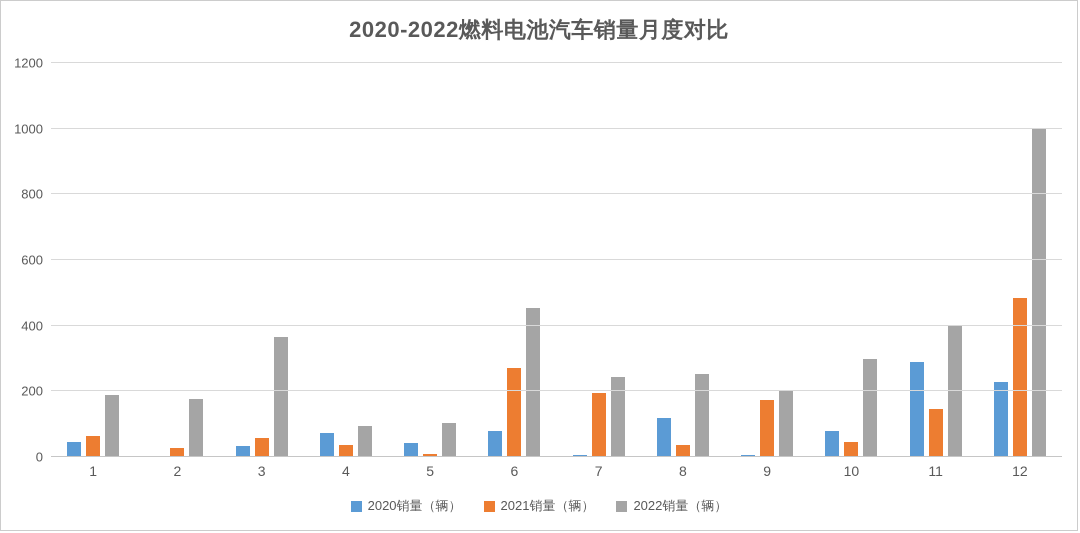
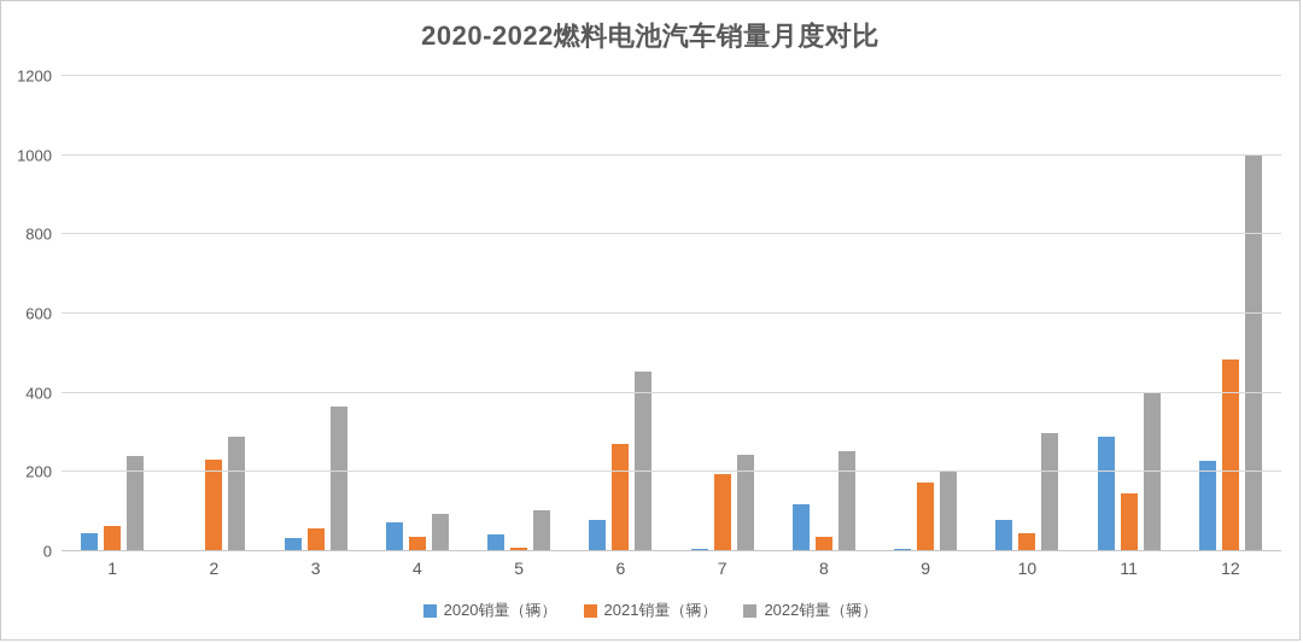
2022销量（辆）/1: 190 -> 240
2021销量（辆）/2: 30 -> 230
2022销量（辆）/2: 180 -> 290
